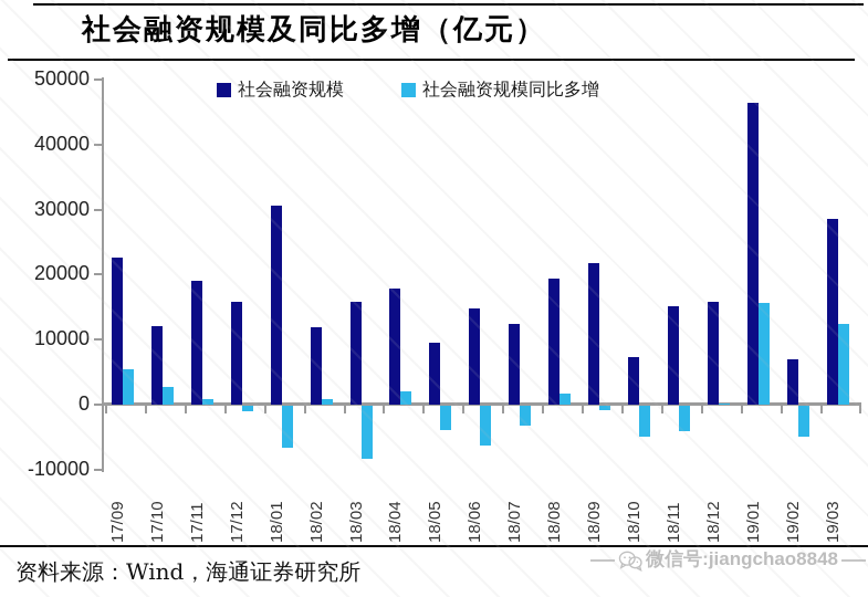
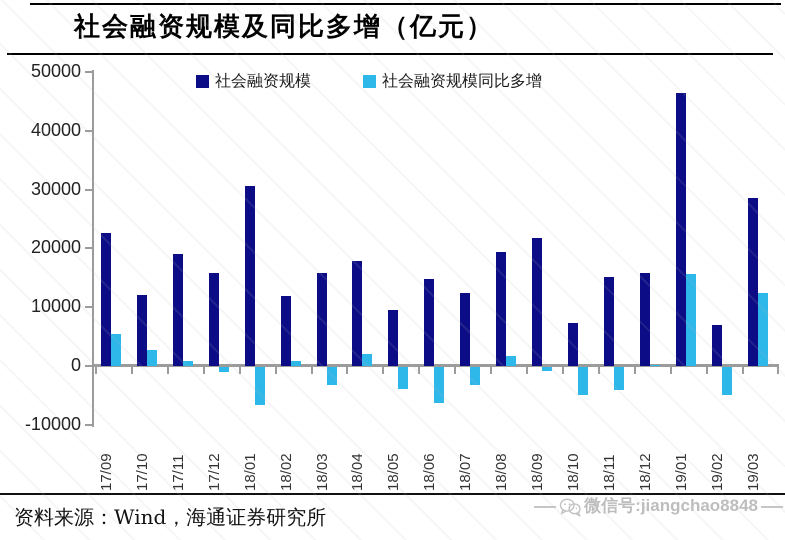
社会融资规模同比多增/18/03: -8000 -> -3000
